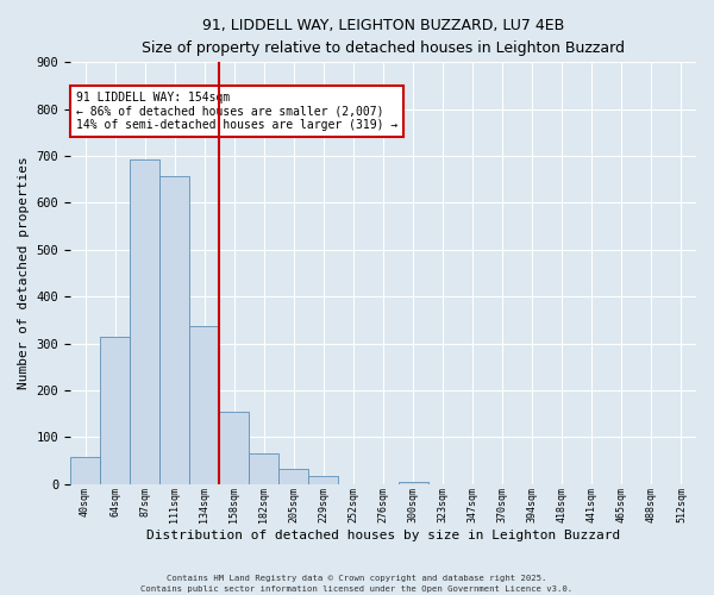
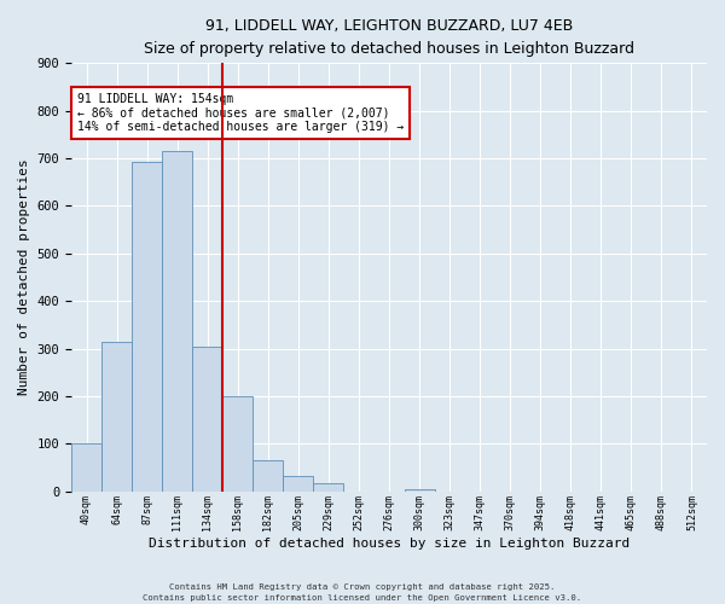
40sqm: 57 -> 100
111sqm: 657 -> 715
134sqm: 336 -> 305
158sqm: 153 -> 200
